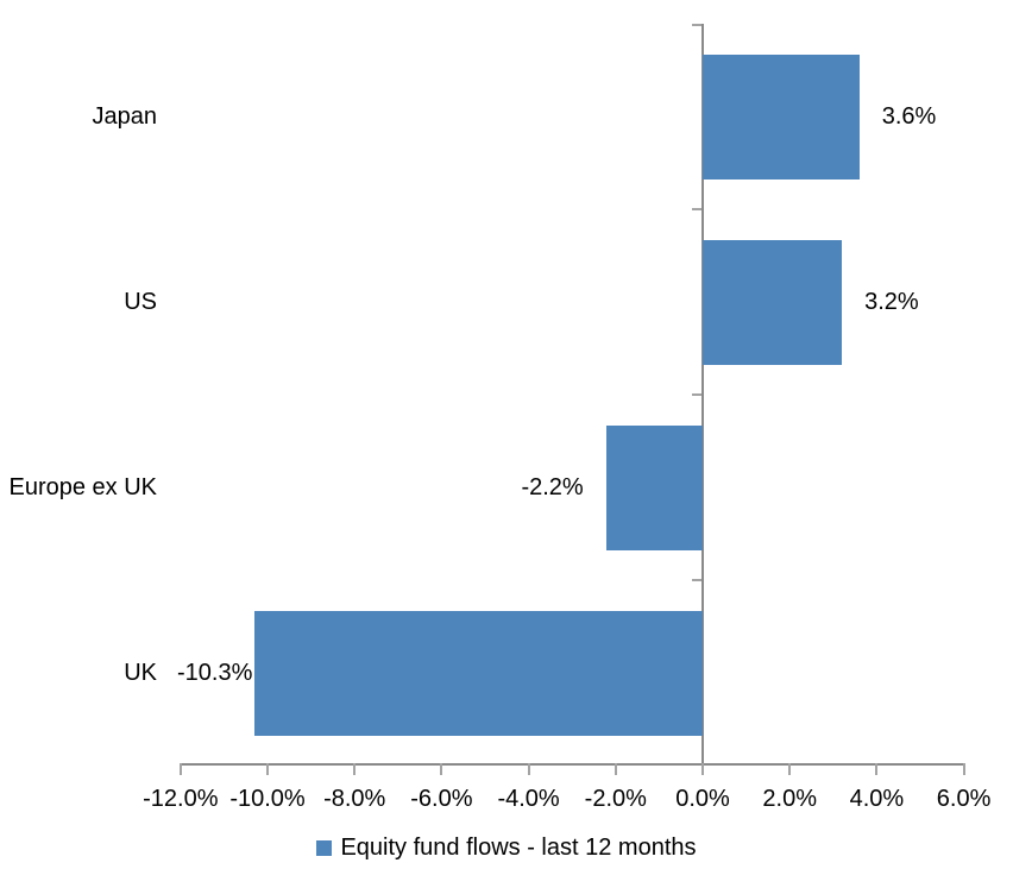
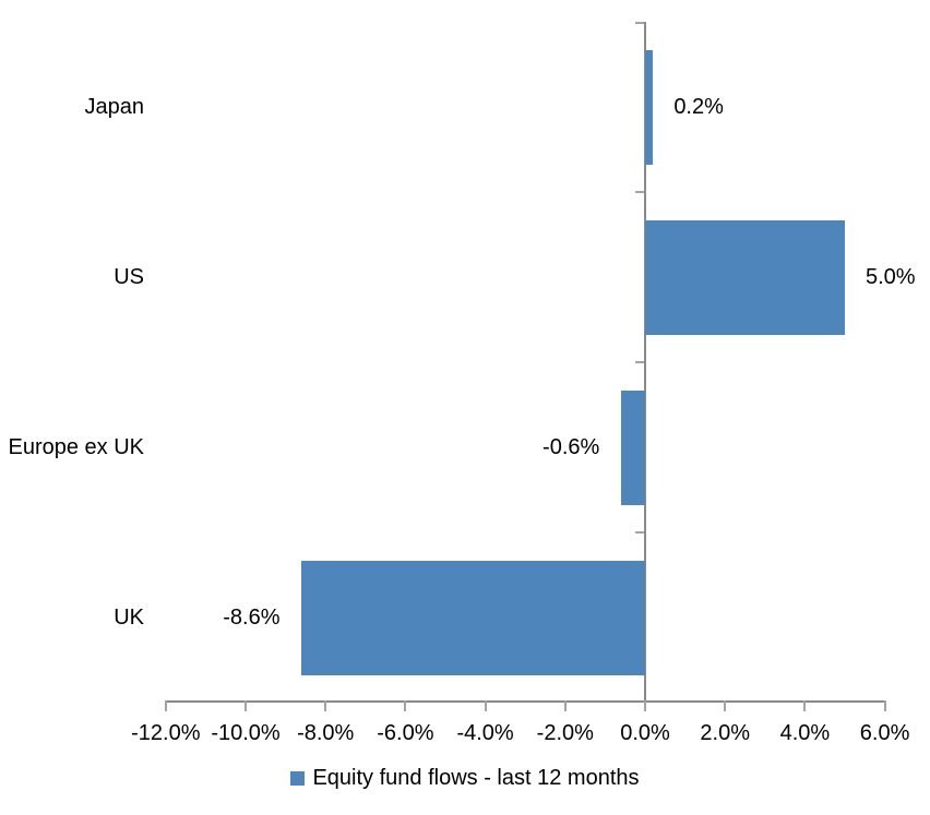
Japan: 3.6% -> 0.2%
US: 3.2% -> 5.0%
Europe ex UK: -2.2% -> -0.6%
UK: -10.3% -> -8.6%
